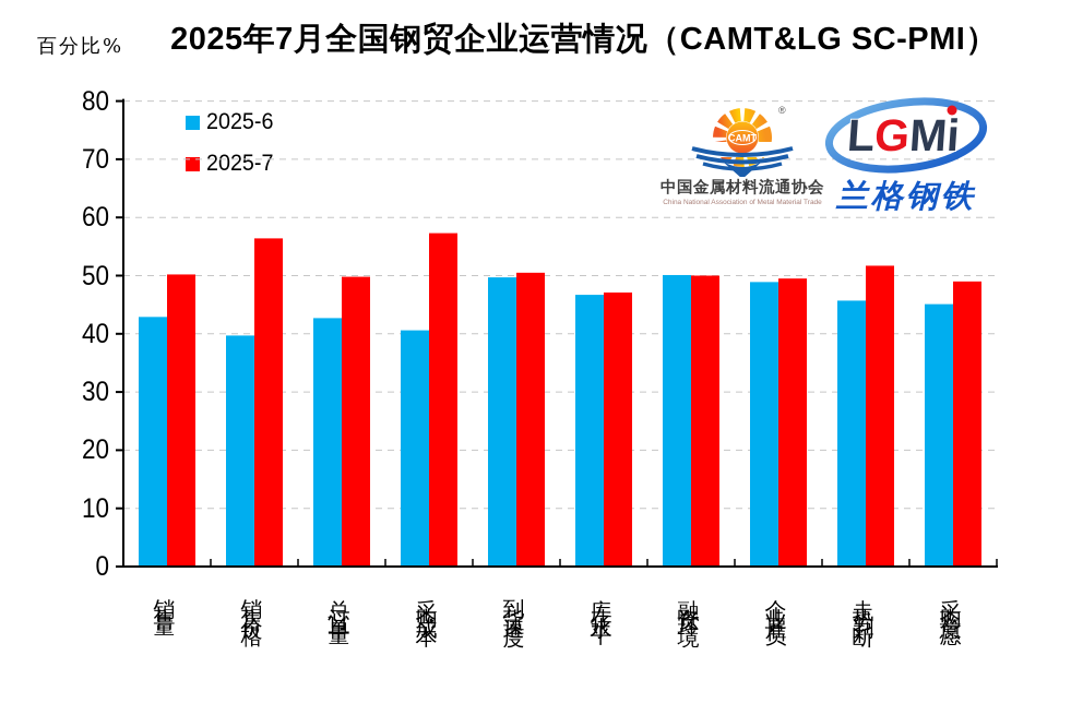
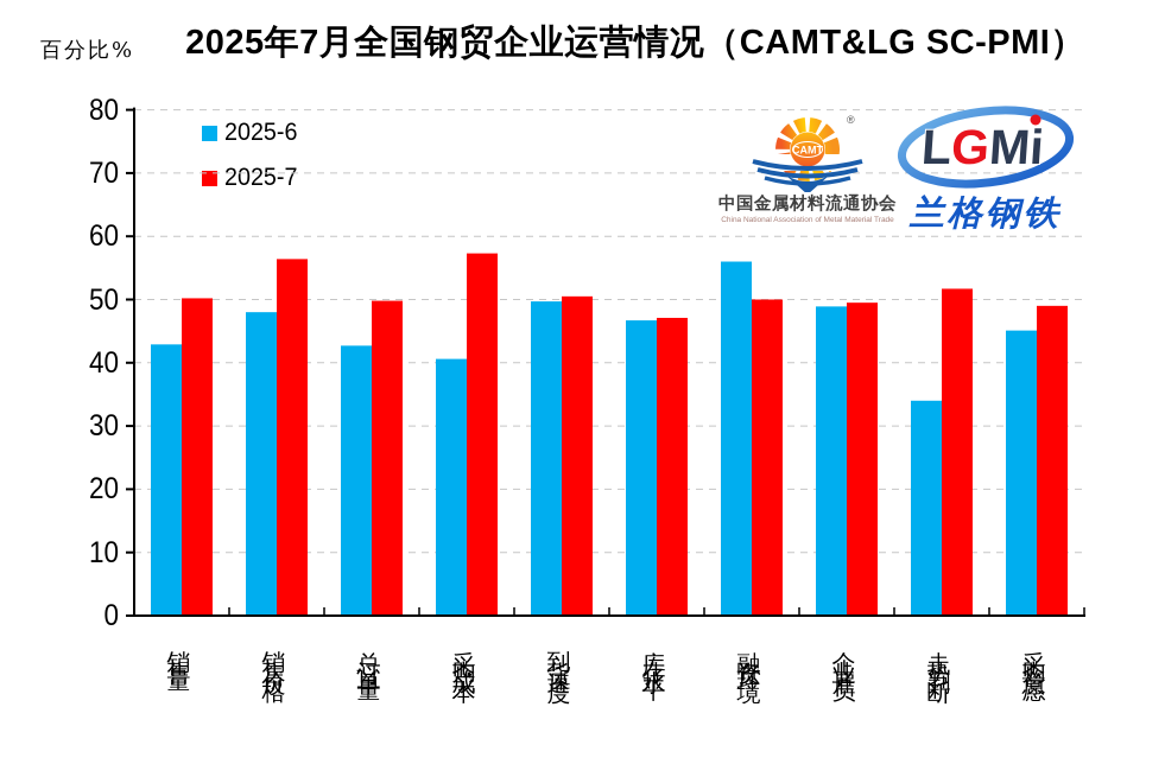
2025-6/销售价格: 40 -> 48
2025-6/融资环境: 50 -> 56
2025-6/走势判断: 46 -> 34
